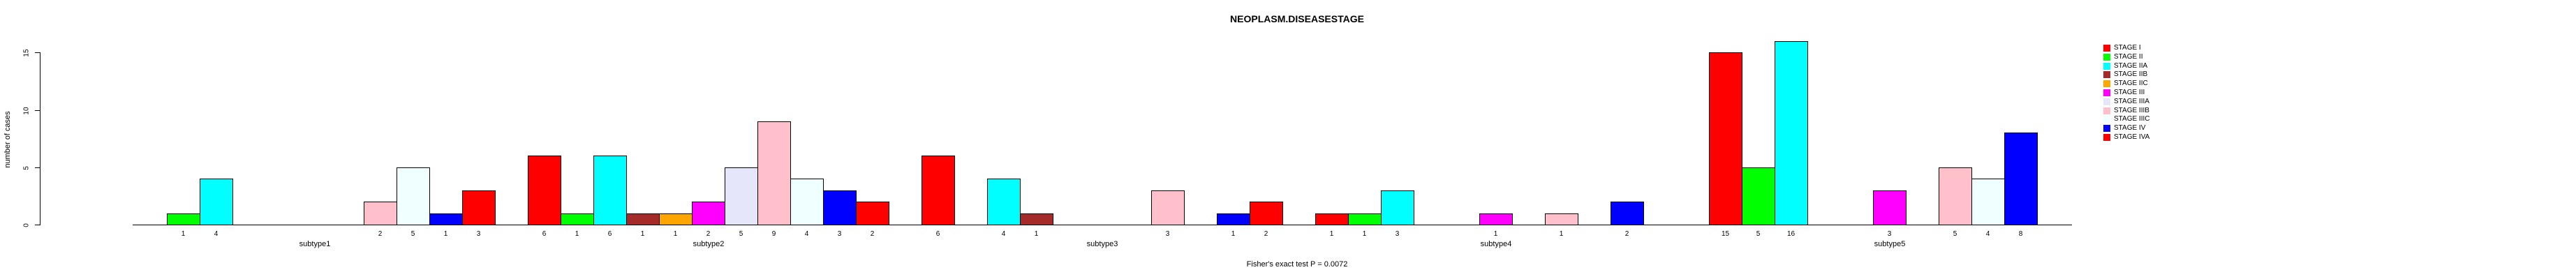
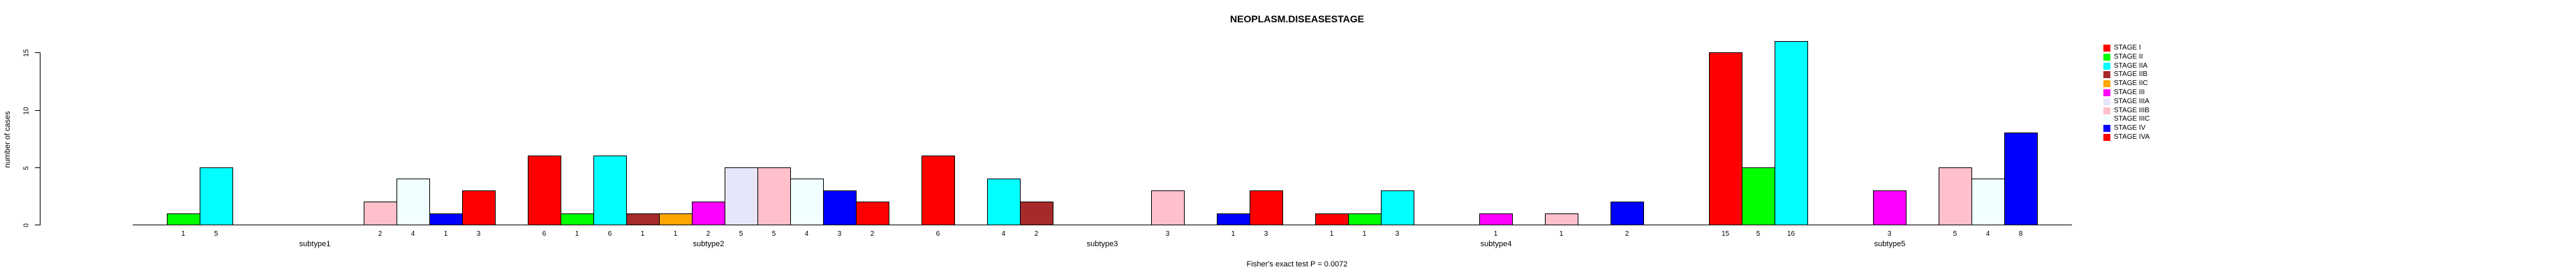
STAGE IIA/subtype1: 4 -> 5
STAGE IIIC/subtype1: 5 -> 4
STAGE IIIB/subtype2: 9 -> 5
STAGE IIB/subtype3: 1 -> 2
STAGE IVA/subtype3: 2 -> 3
